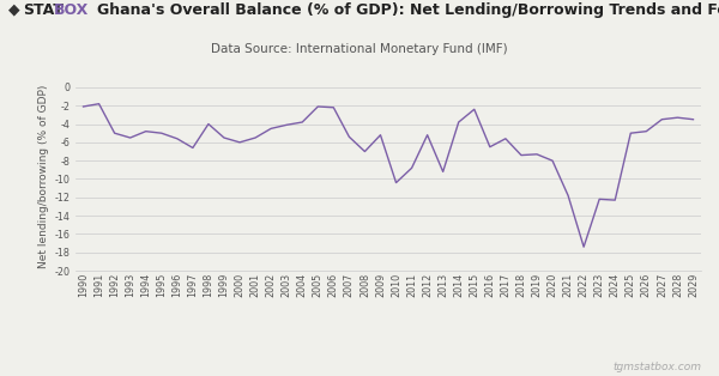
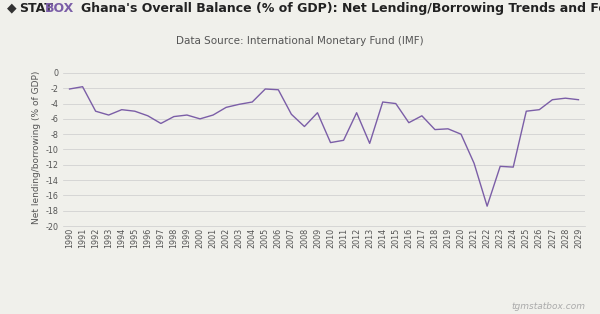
1998: -4.0 -> -5.7
2010: -10.4 -> -9.1
2015: -2.4 -> -4.0
